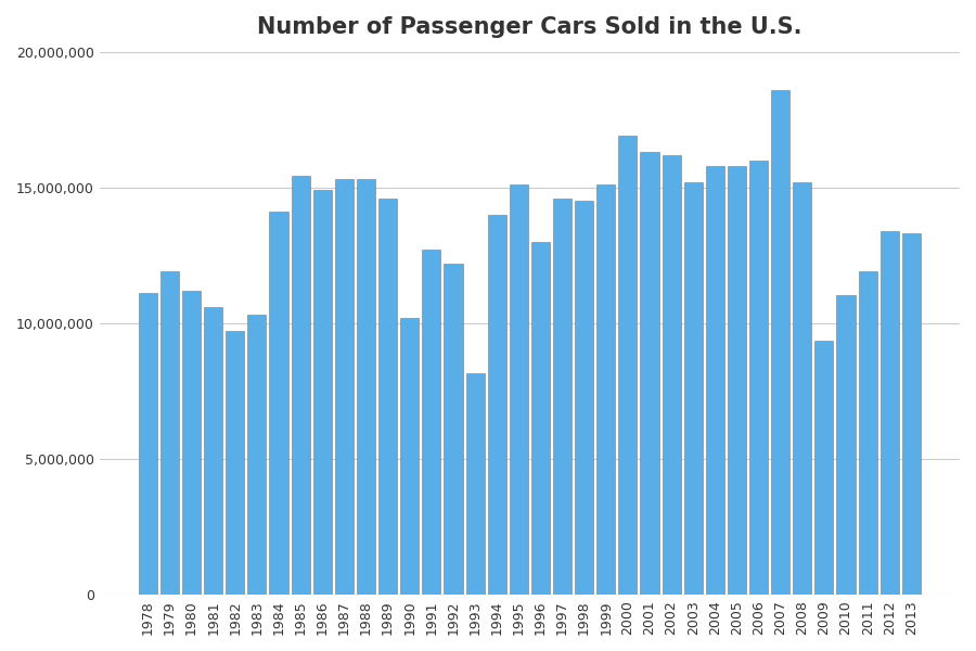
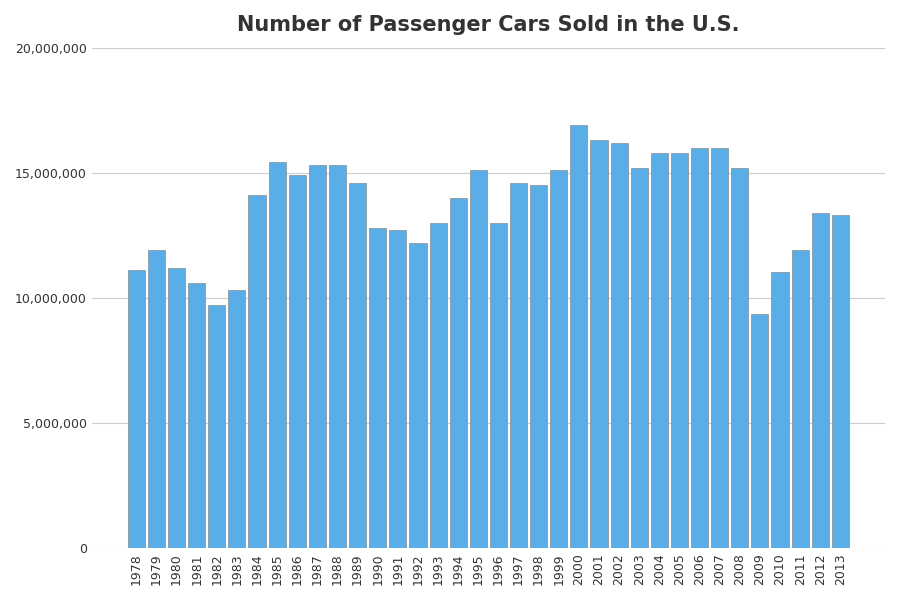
1990: 10,200,000 -> 12,800,000
1993: 8,150,000 -> 13,000,000
2007: 18,600,000 -> 16,000,000
